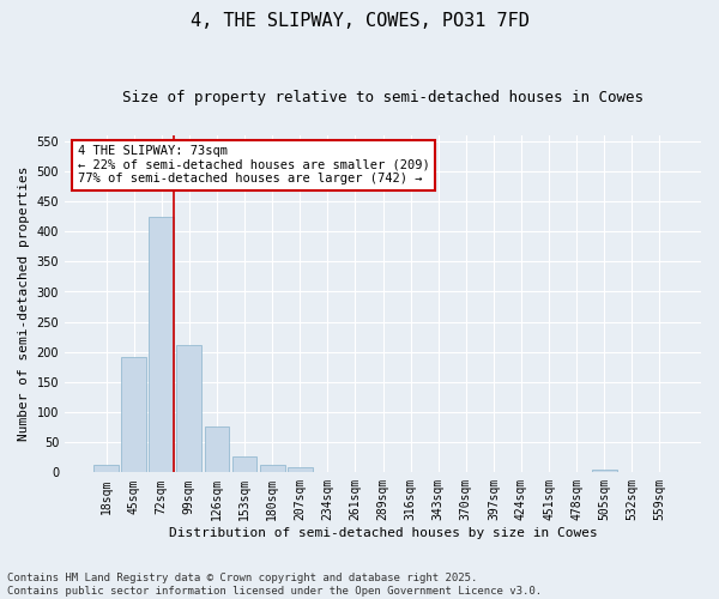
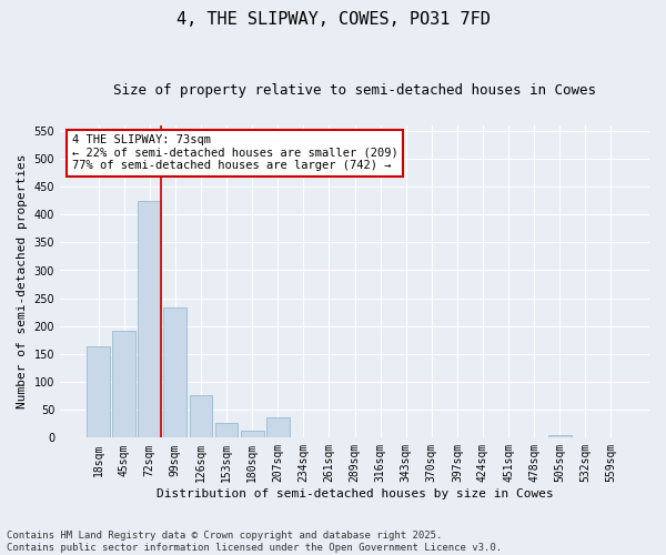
18sqm: 12 -> 164
99sqm: 211 -> 234
207sqm: 8 -> 36
